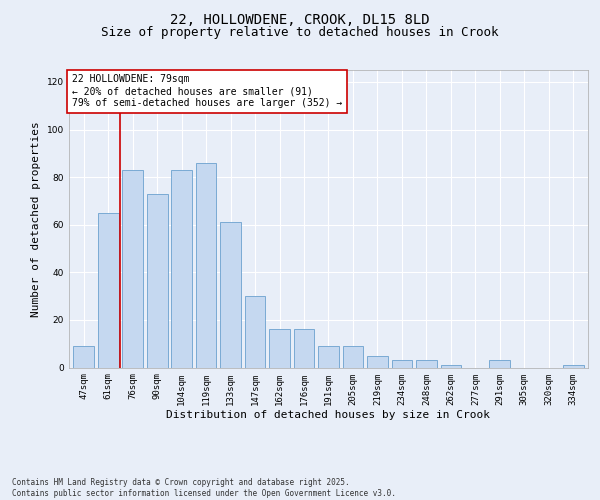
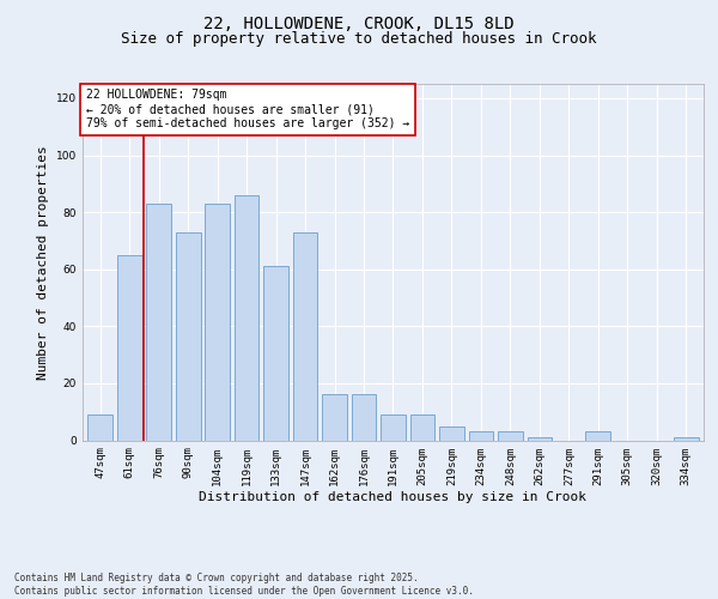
147sqm: 30 -> 73
